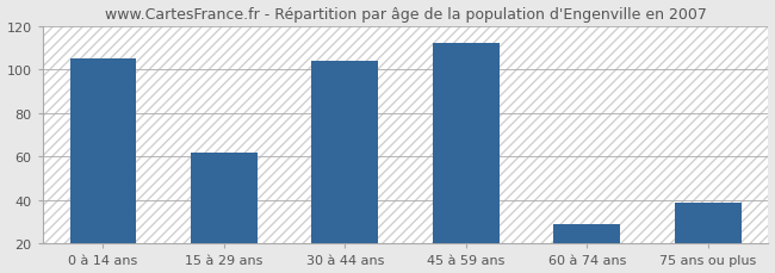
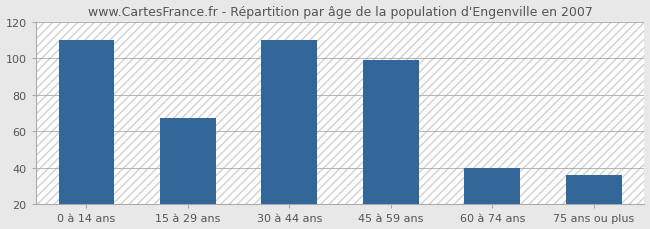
0 à 14 ans: 105 -> 110
15 à 29 ans: 62 -> 67
30 à 44 ans: 104 -> 110
45 à 59 ans: 112 -> 99
60 à 74 ans: 29 -> 40
75 ans ou plus: 39 -> 36
